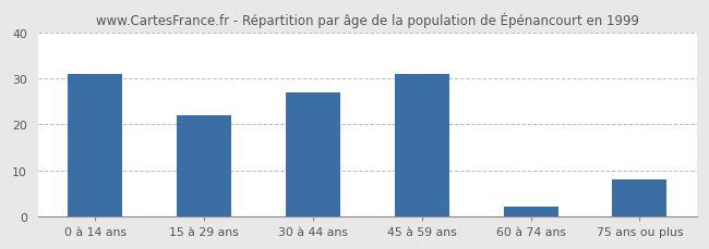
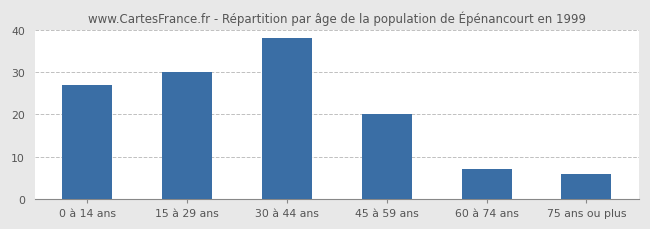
0 à 14 ans: 31 -> 27
15 à 29 ans: 22 -> 30
30 à 44 ans: 27 -> 38
45 à 59 ans: 31 -> 20
60 à 74 ans: 2 -> 7
75 ans ou plus: 8 -> 6
